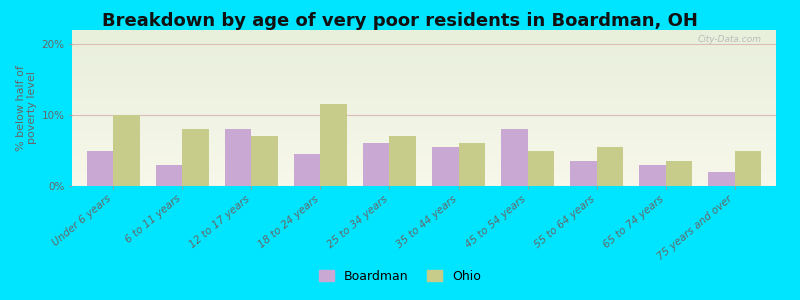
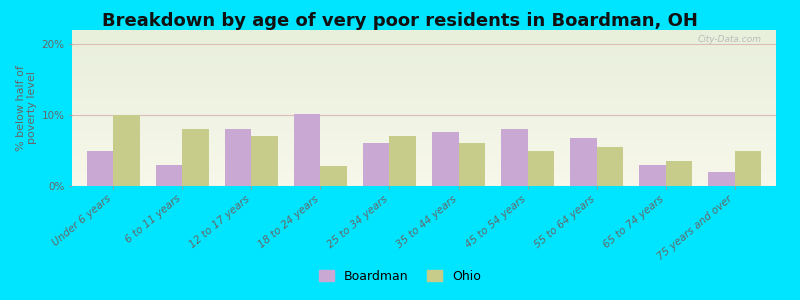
Boardman/18 to 24 years: 4.5% -> 10.2%
Ohio/18 to 24 years: 11.5% -> 2.8%
Boardman/35 to 44 years: 5.5% -> 7.6%
Boardman/55 to 64 years: 3.5% -> 6.8%
